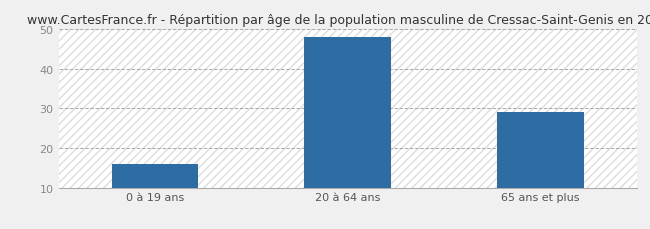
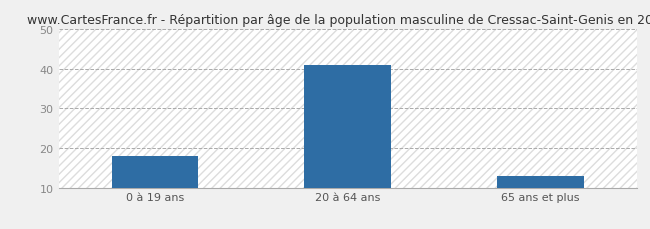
0 à 19 ans: 16 -> 18
20 à 64 ans: 48 -> 41
65 ans et plus: 29 -> 13
